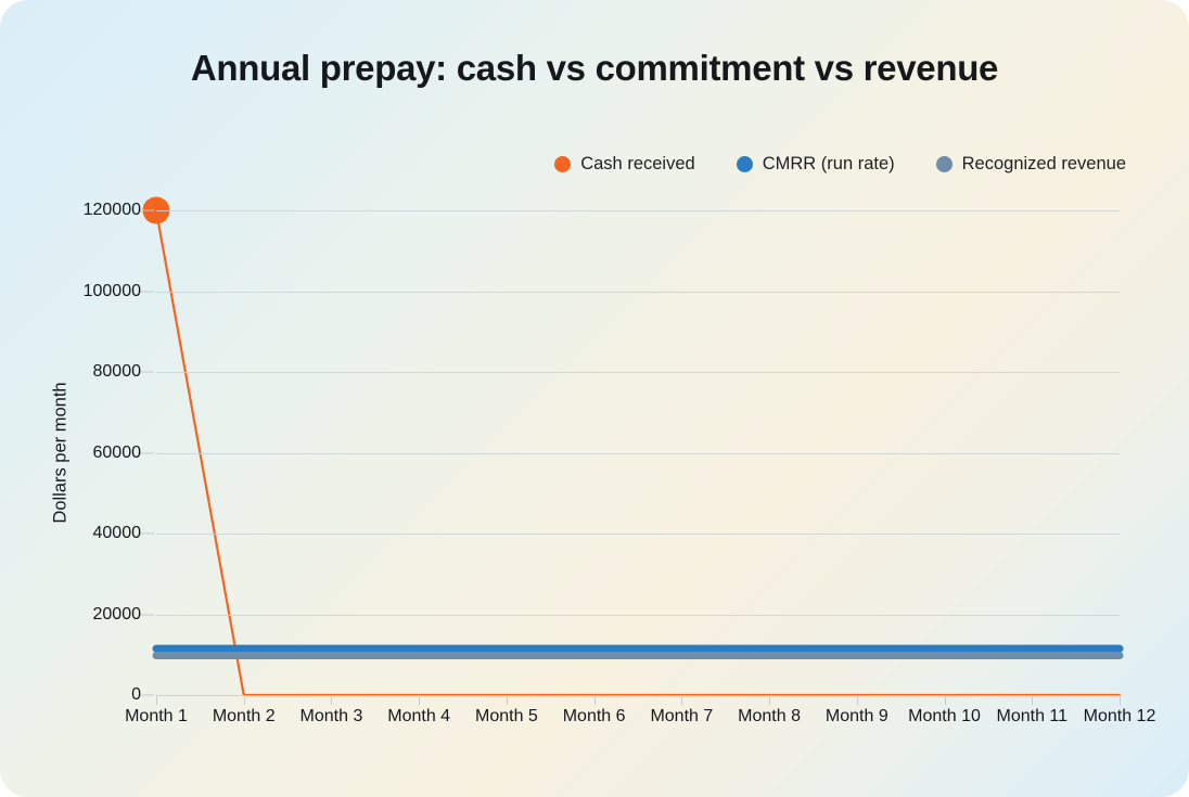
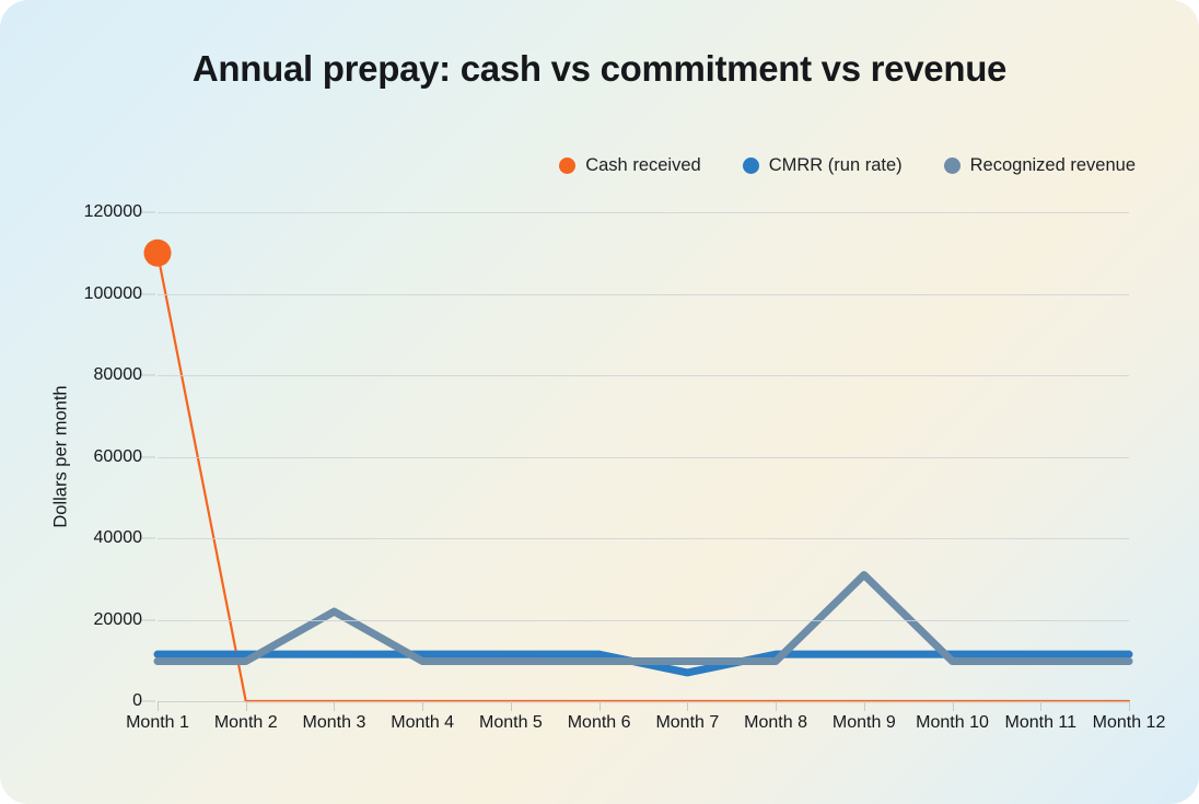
Cash received/Month 1: 120000 -> 110000
Recognized revenue/Month 3: 10000 -> 22000
CMRR (run rate)/Month 7: 12000 -> 7000
Recognized revenue/Month 9: 10000 -> 31000
